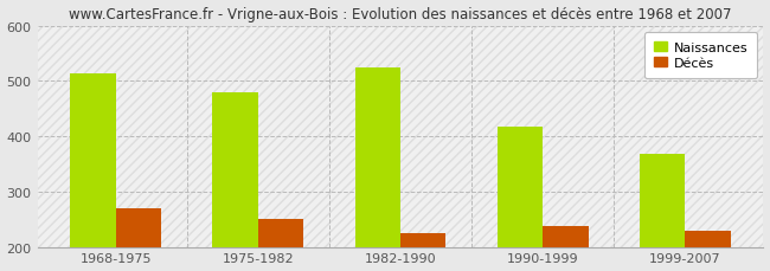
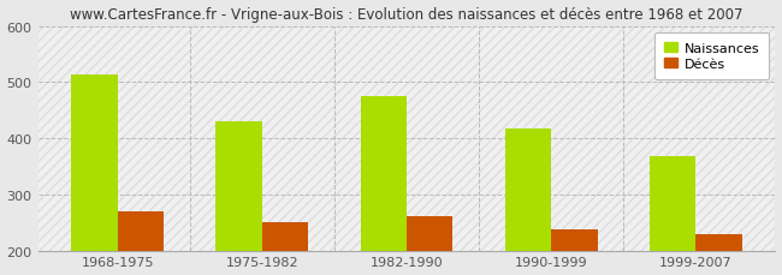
Naissances/1975-1982: 480 -> 430
Naissances/1982-1990: 525 -> 474
Décès/1982-1990: 225 -> 261
